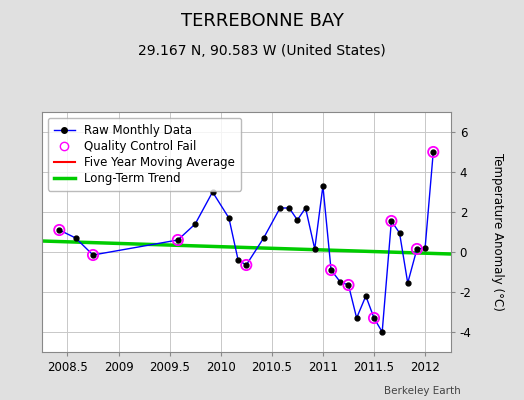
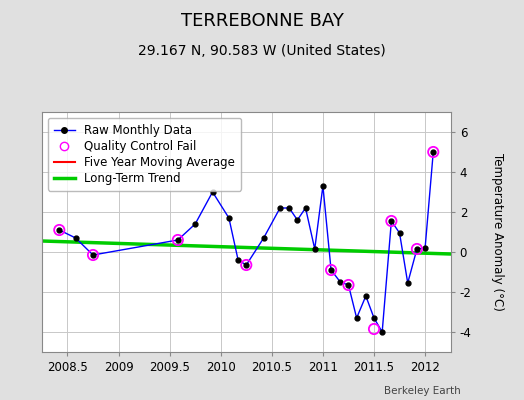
Quality Control Fail/2011.5: -3.30 -> -3.85
